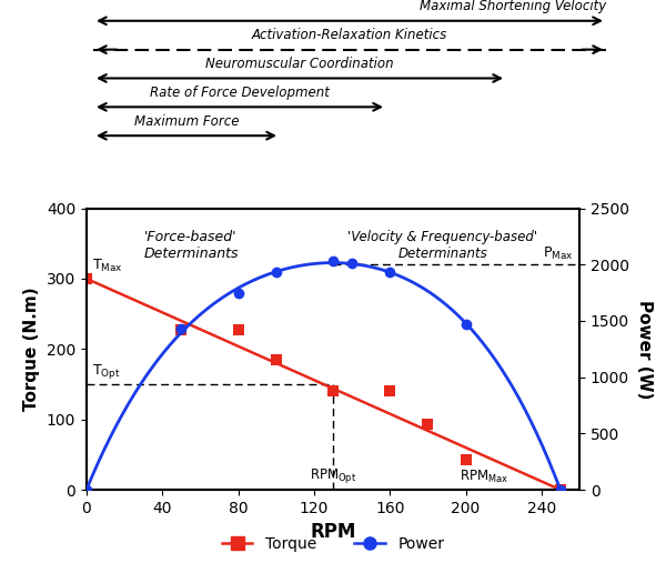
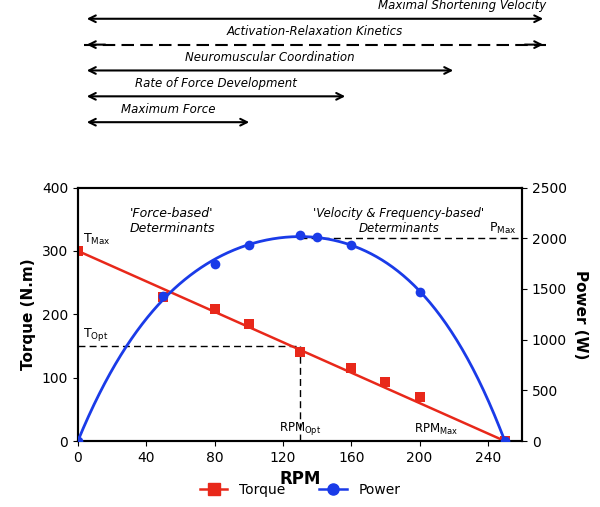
Torque/80: 228 -> 208
Torque/160: 140 -> 115
Torque/200: 42 -> 70
